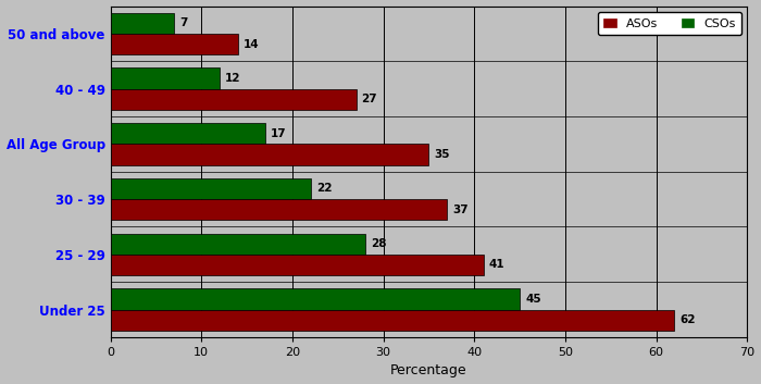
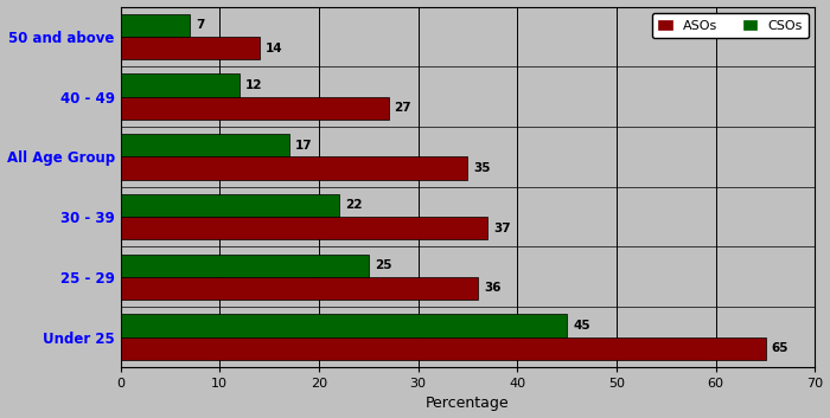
CSOs/25 - 29: 28 -> 25
ASOs/25 - 29: 41 -> 36
ASOs/Under 25: 62 -> 65
